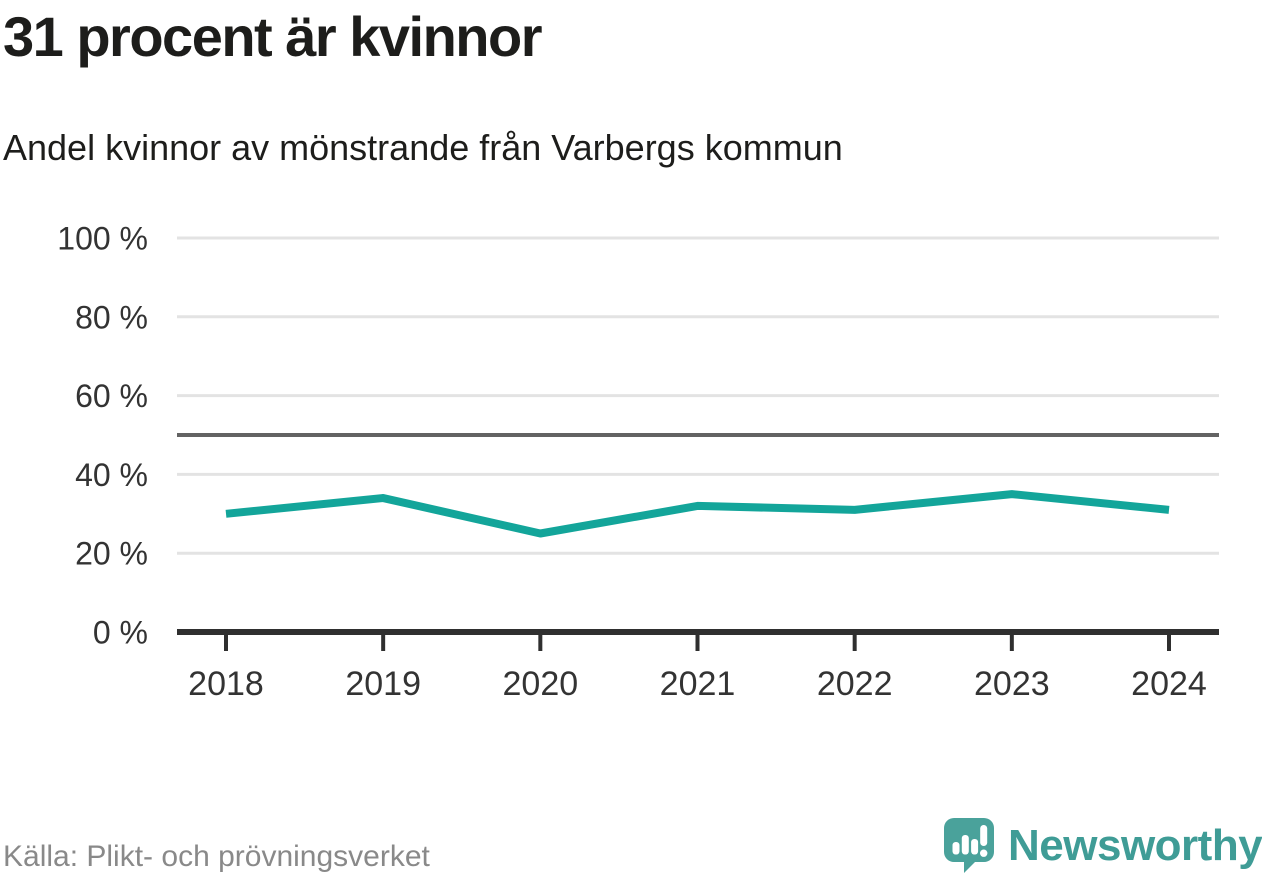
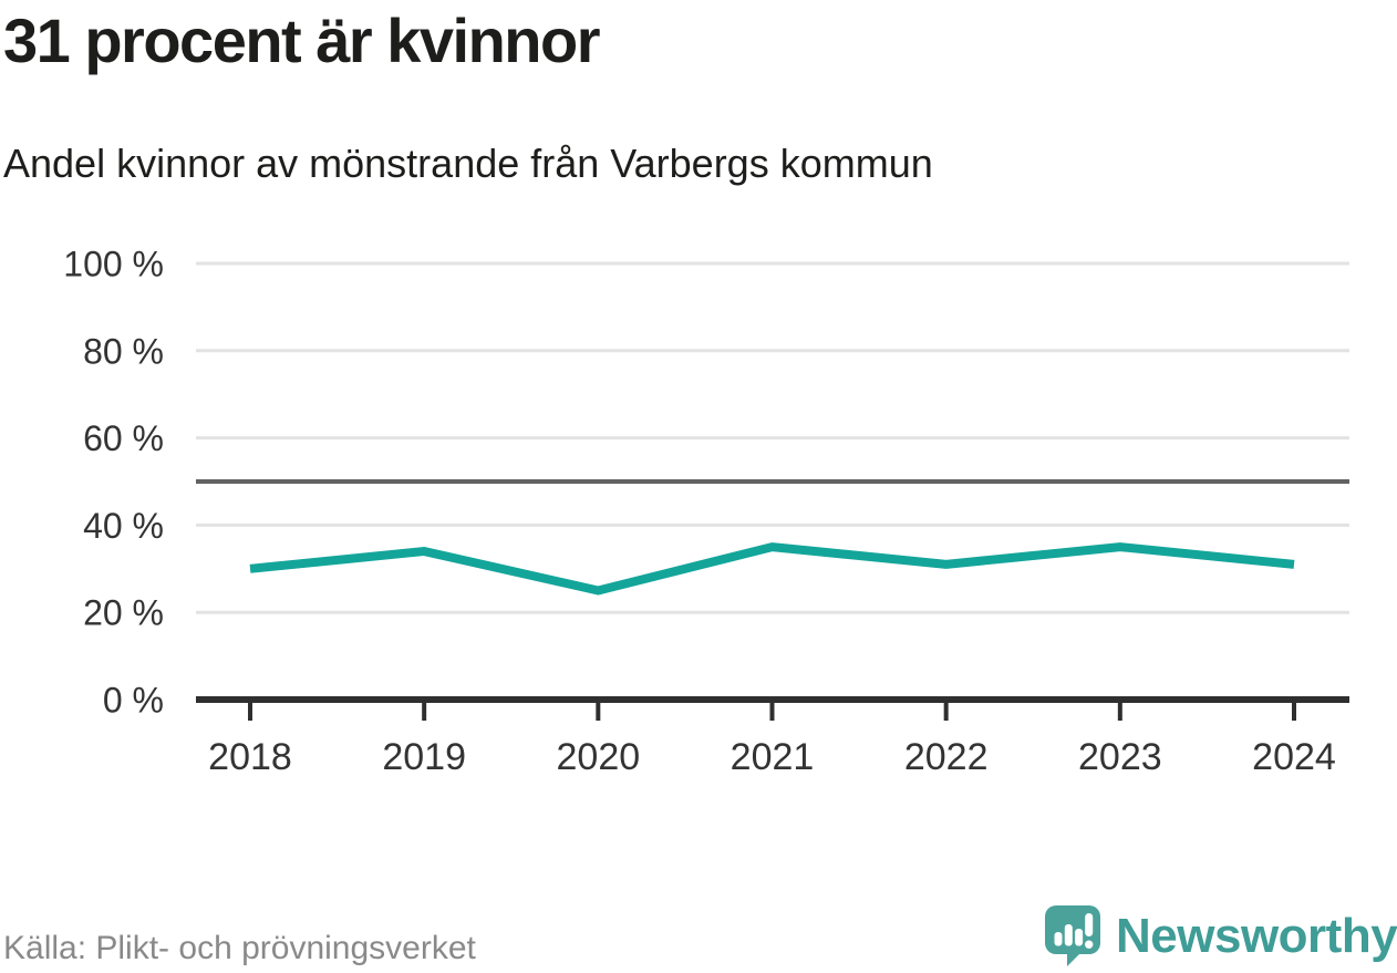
2021: 32% -> 35%
